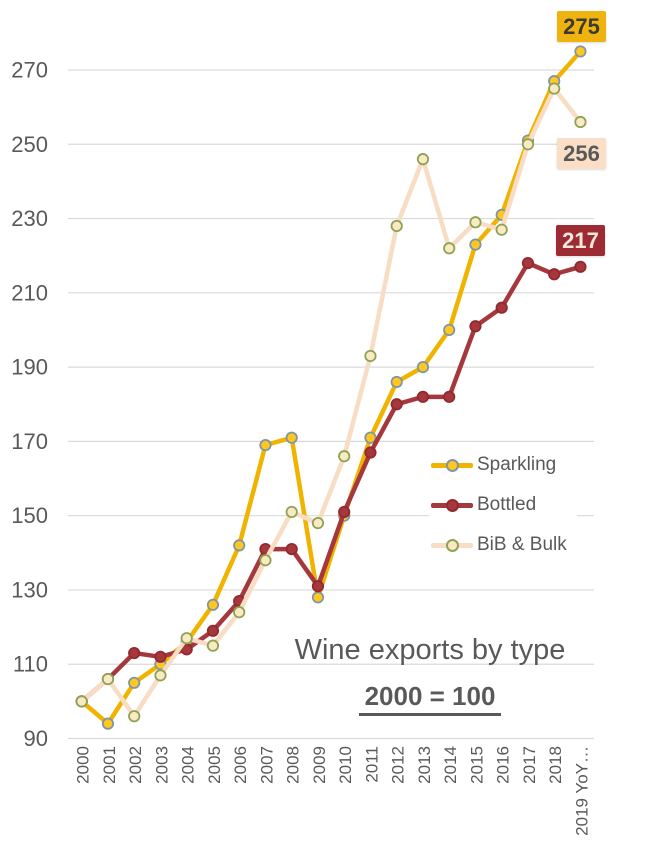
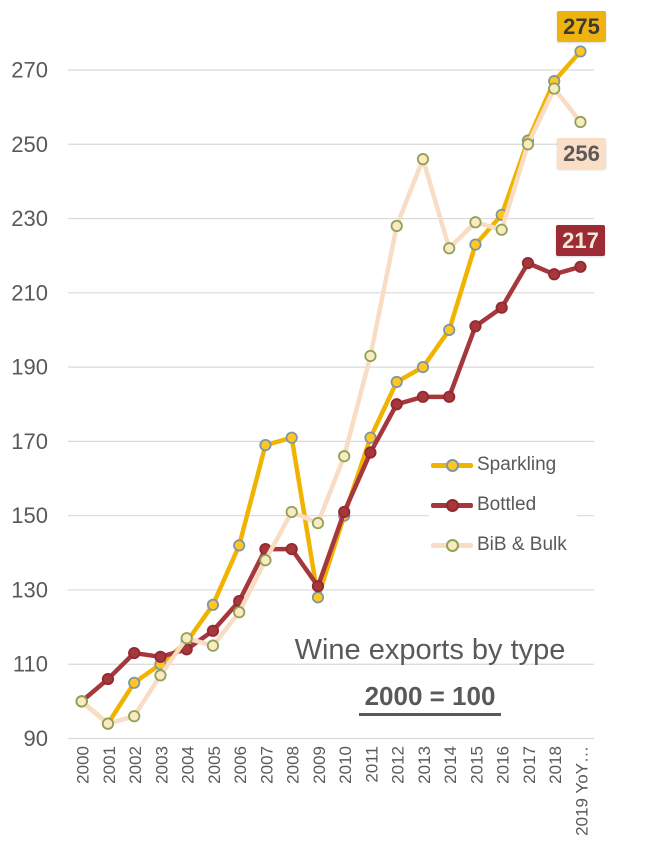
BiB & Bulk/2001: 106 -> 94
